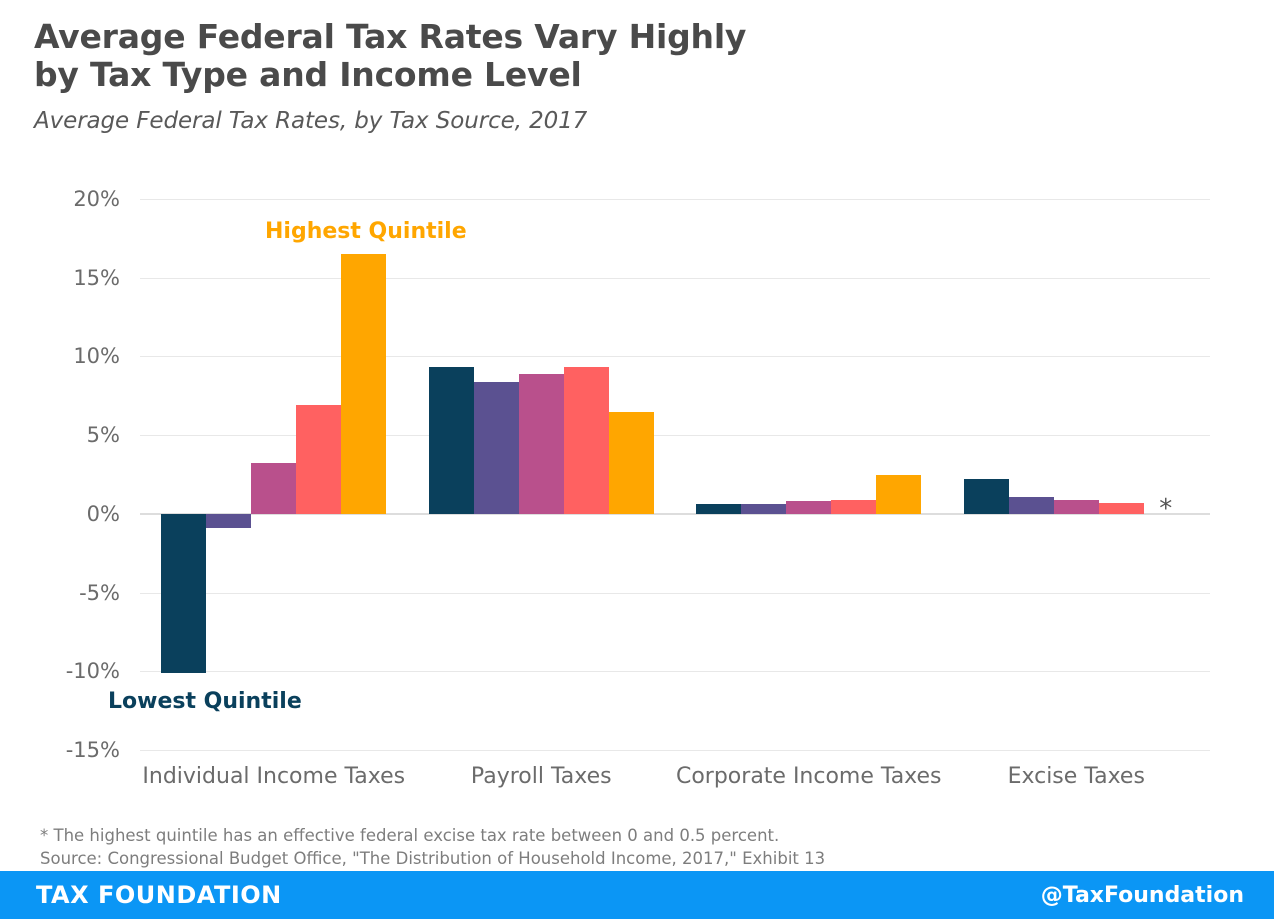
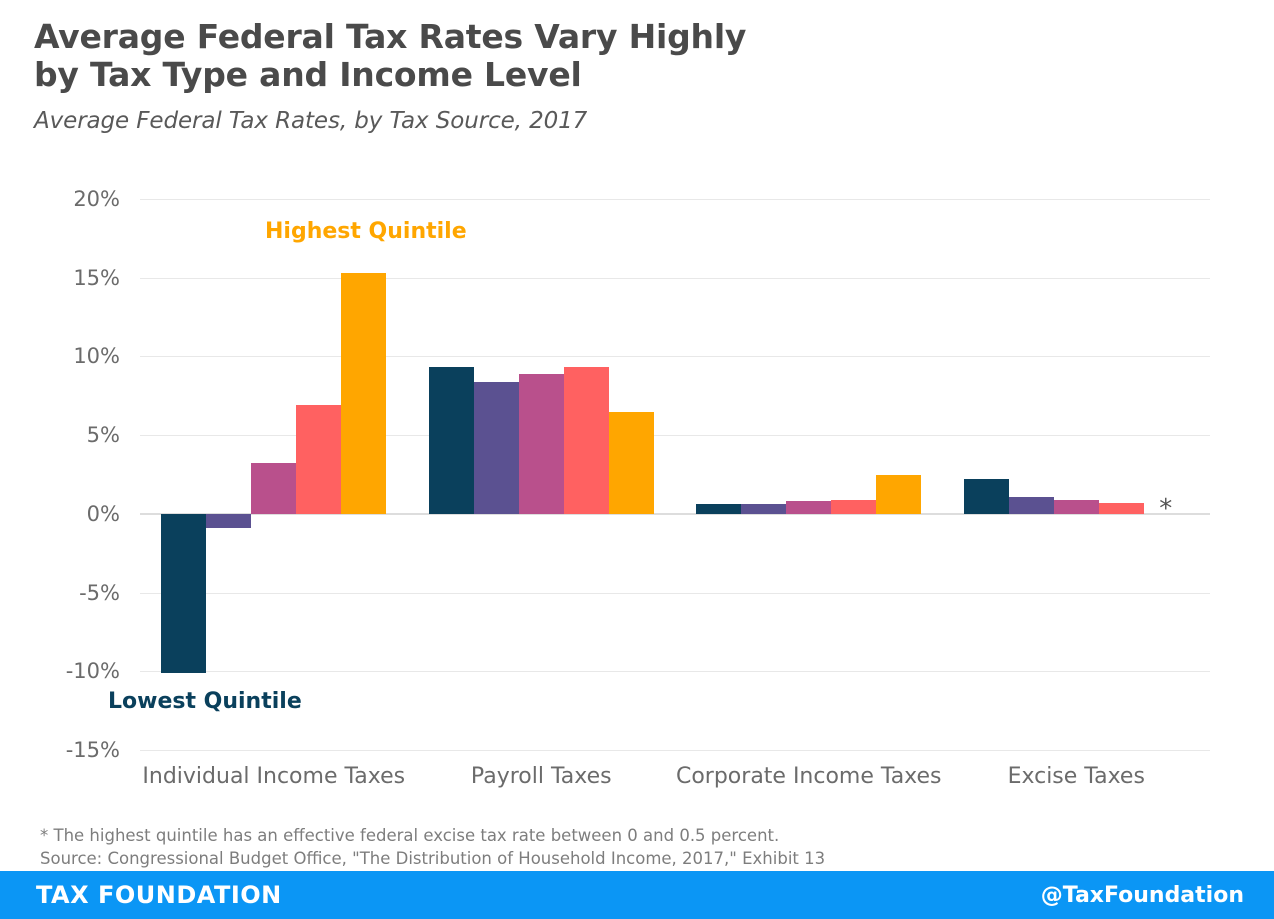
Highest Quintile/Individual Income Taxes: 16.5% -> 15.3%
